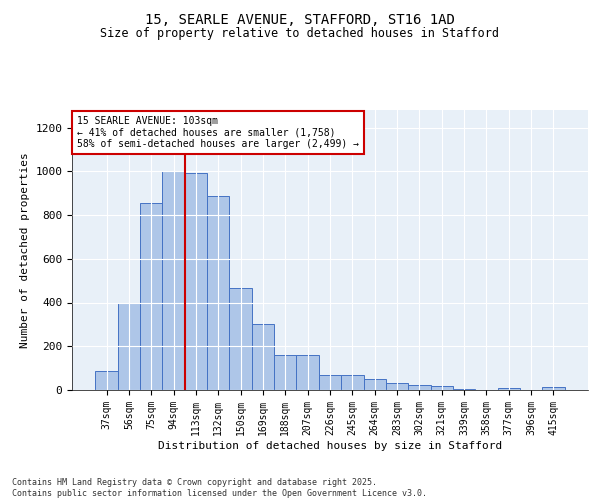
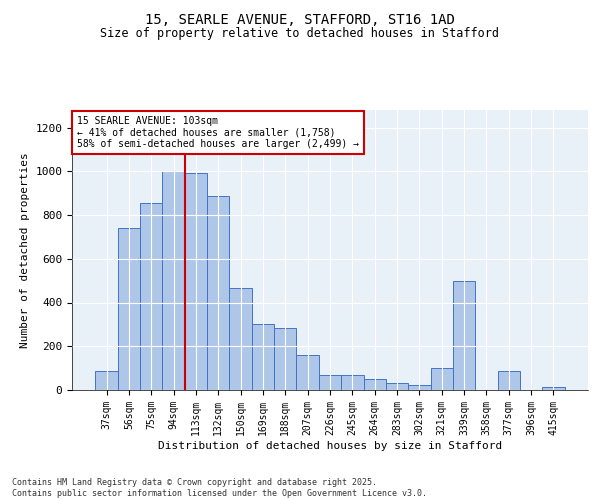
56sqm: 400 -> 740
188sqm: 160 -> 285
321sqm: 18 -> 100
339sqm: 5 -> 500
377sqm: 10 -> 85
